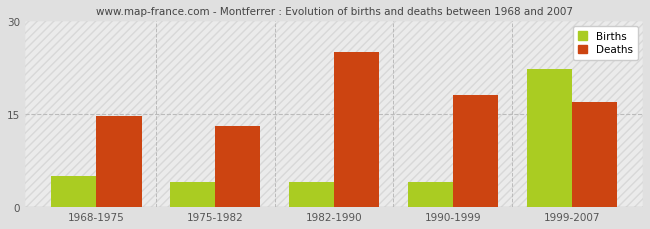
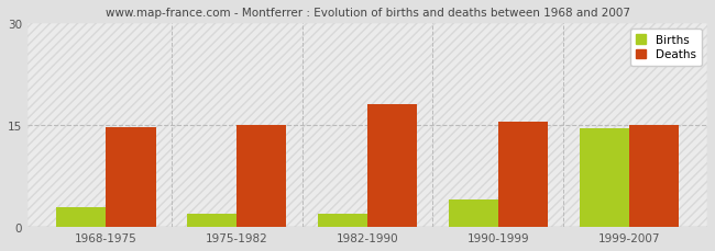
Births/1968-1975: 5.0 -> 3.0
Births/1975-1982: 4.0 -> 2.0
Deaths/1975-1982: 13.0 -> 15.0
Births/1982-1990: 4.0 -> 2.0
Deaths/1982-1990: 25.0 -> 18.0
Deaths/1990-1999: 18.0 -> 15.5
Births/1999-2007: 22.2 -> 14.5
Deaths/1999-2007: 17.0 -> 15.0
